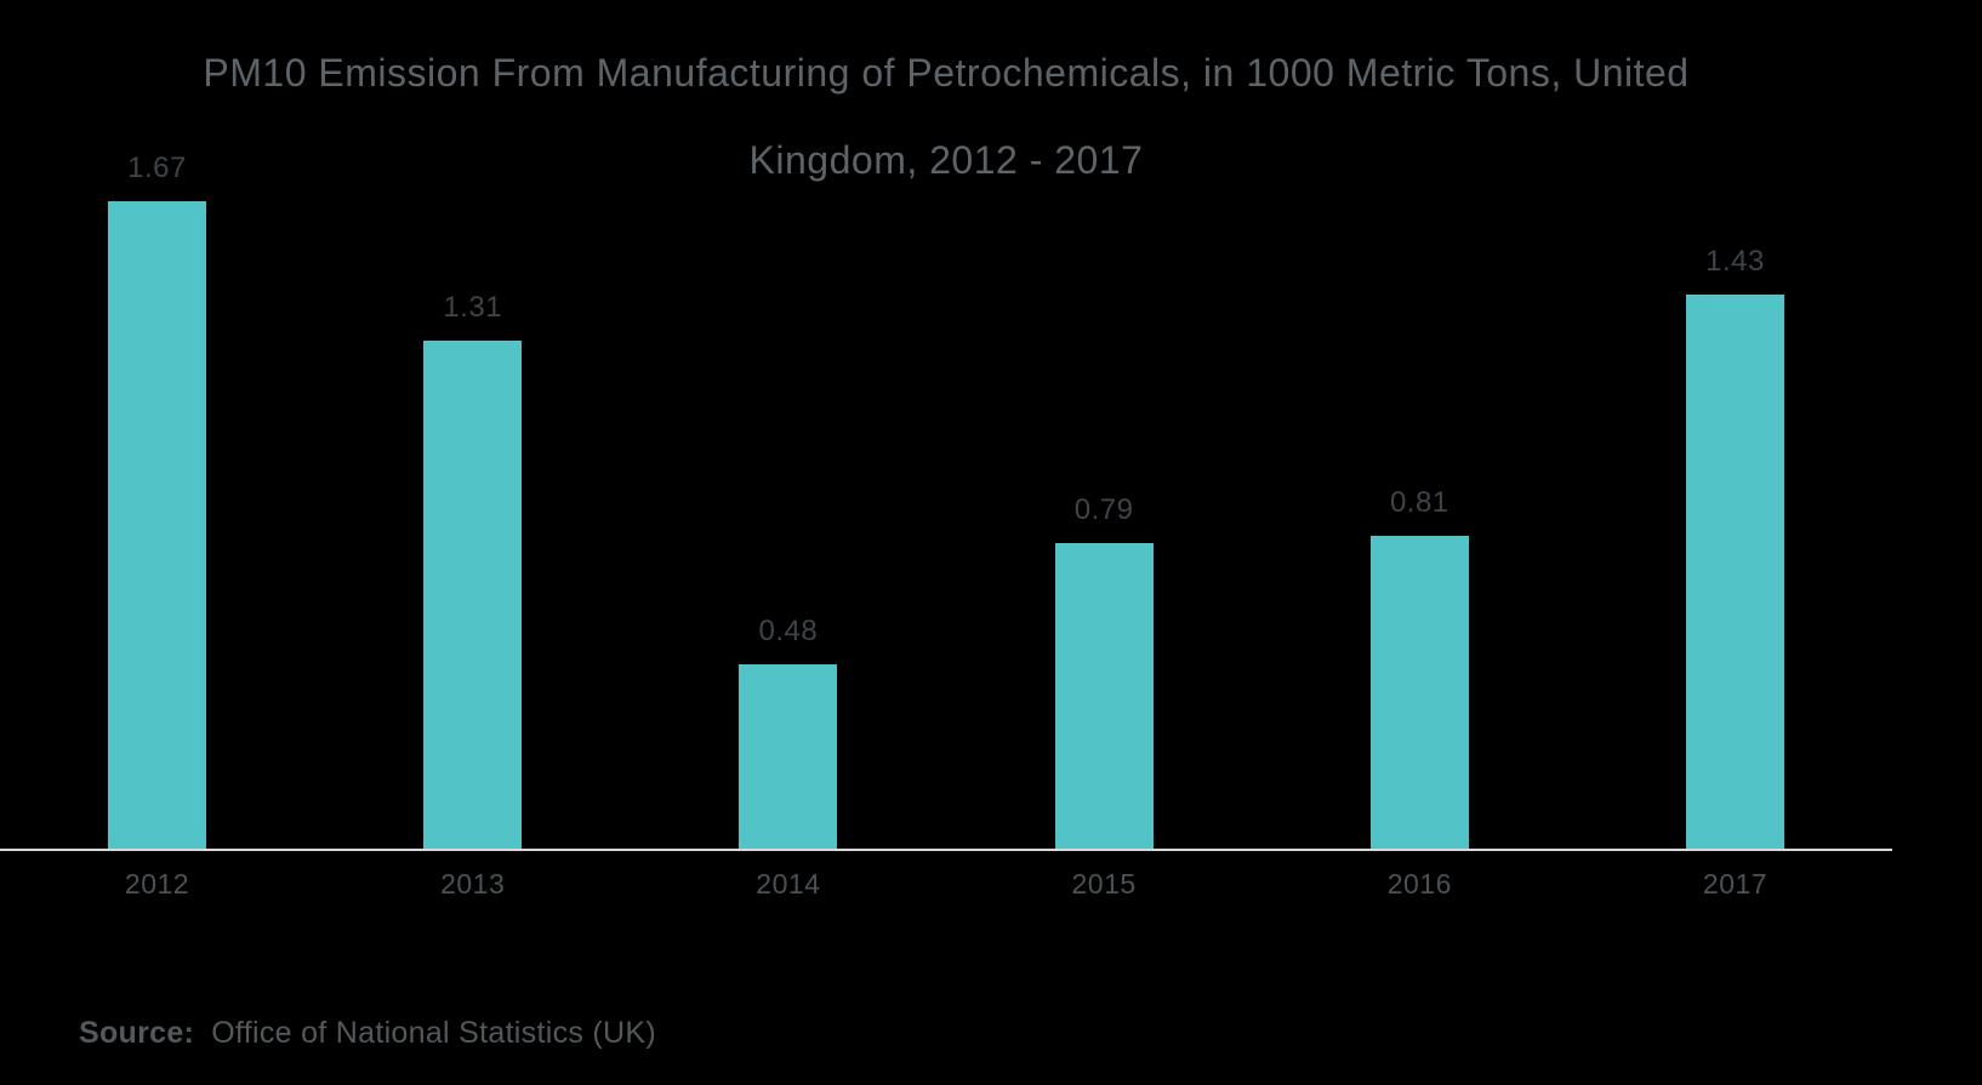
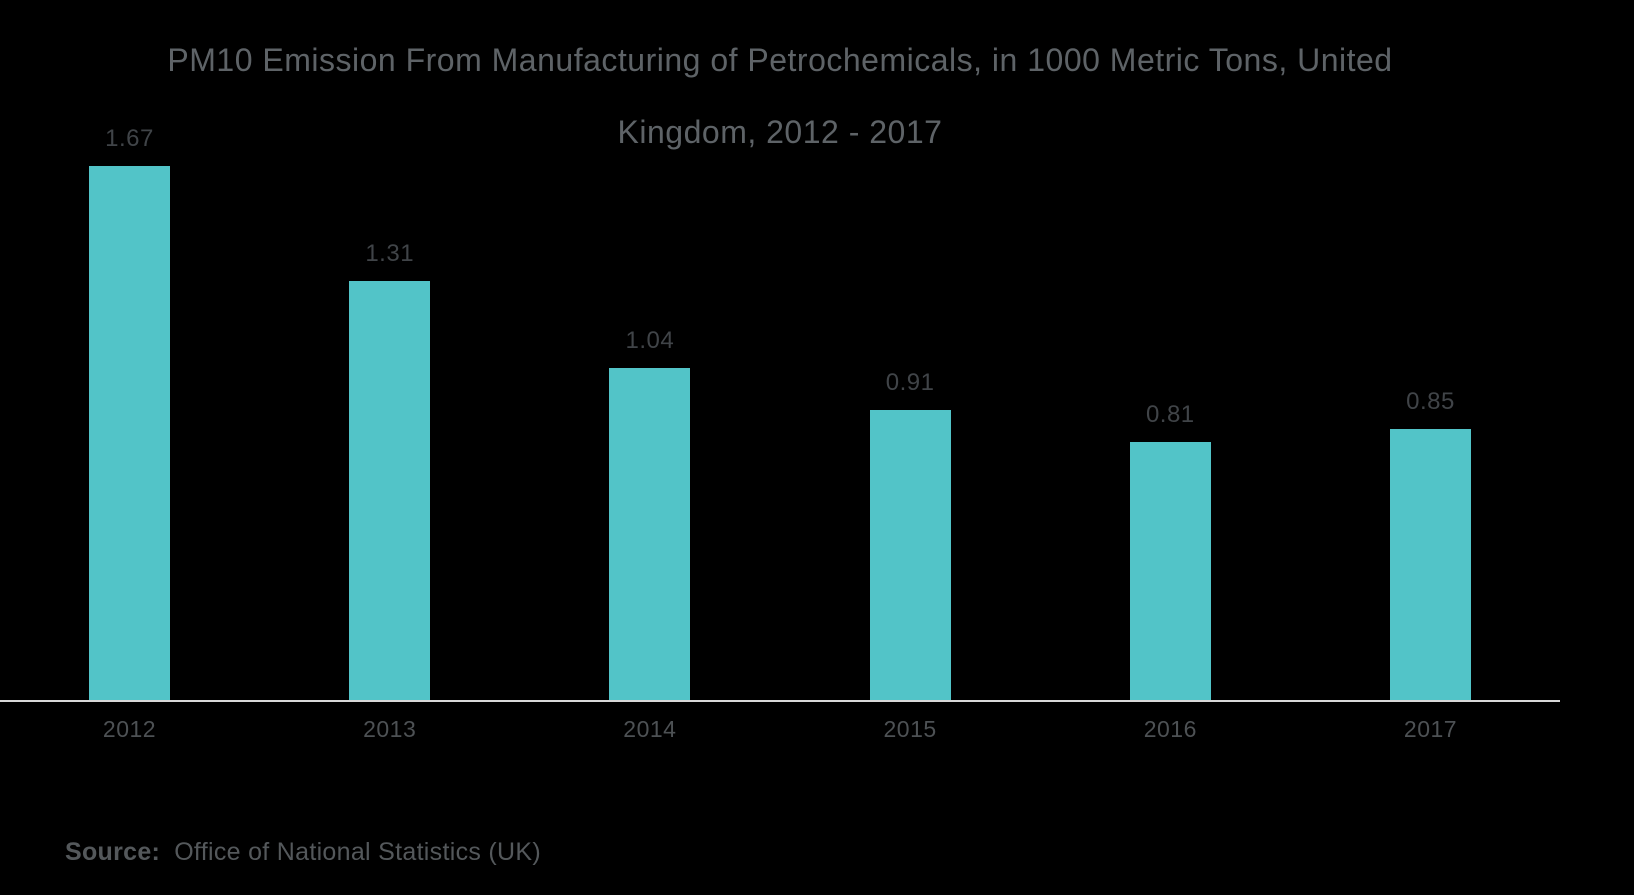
2014: 0.48 -> 1.04
2015: 0.79 -> 0.91
2017: 1.43 -> 0.85
